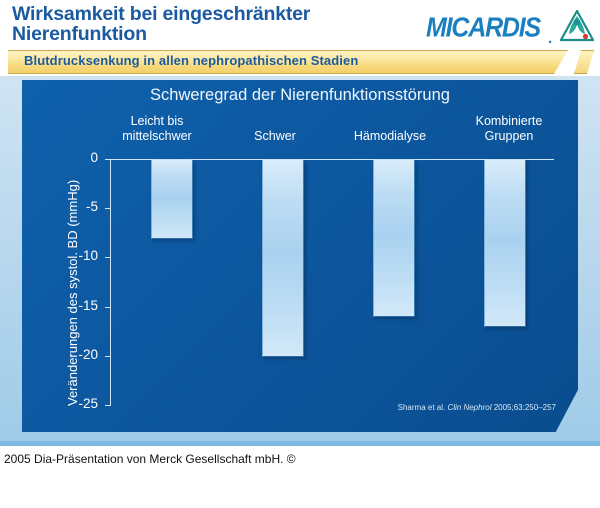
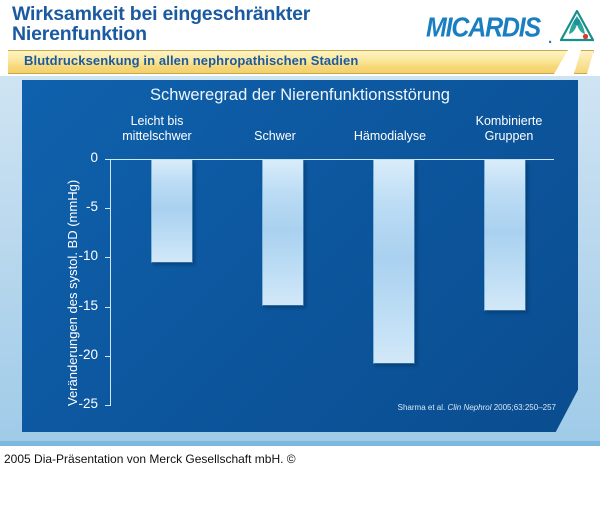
Leicht bis mittelschwer: -8 -> -10
Schwer: -20 -> -15
Hämodialyse: -16 -> -21
Kombinierte Gruppen: -17 -> -15
